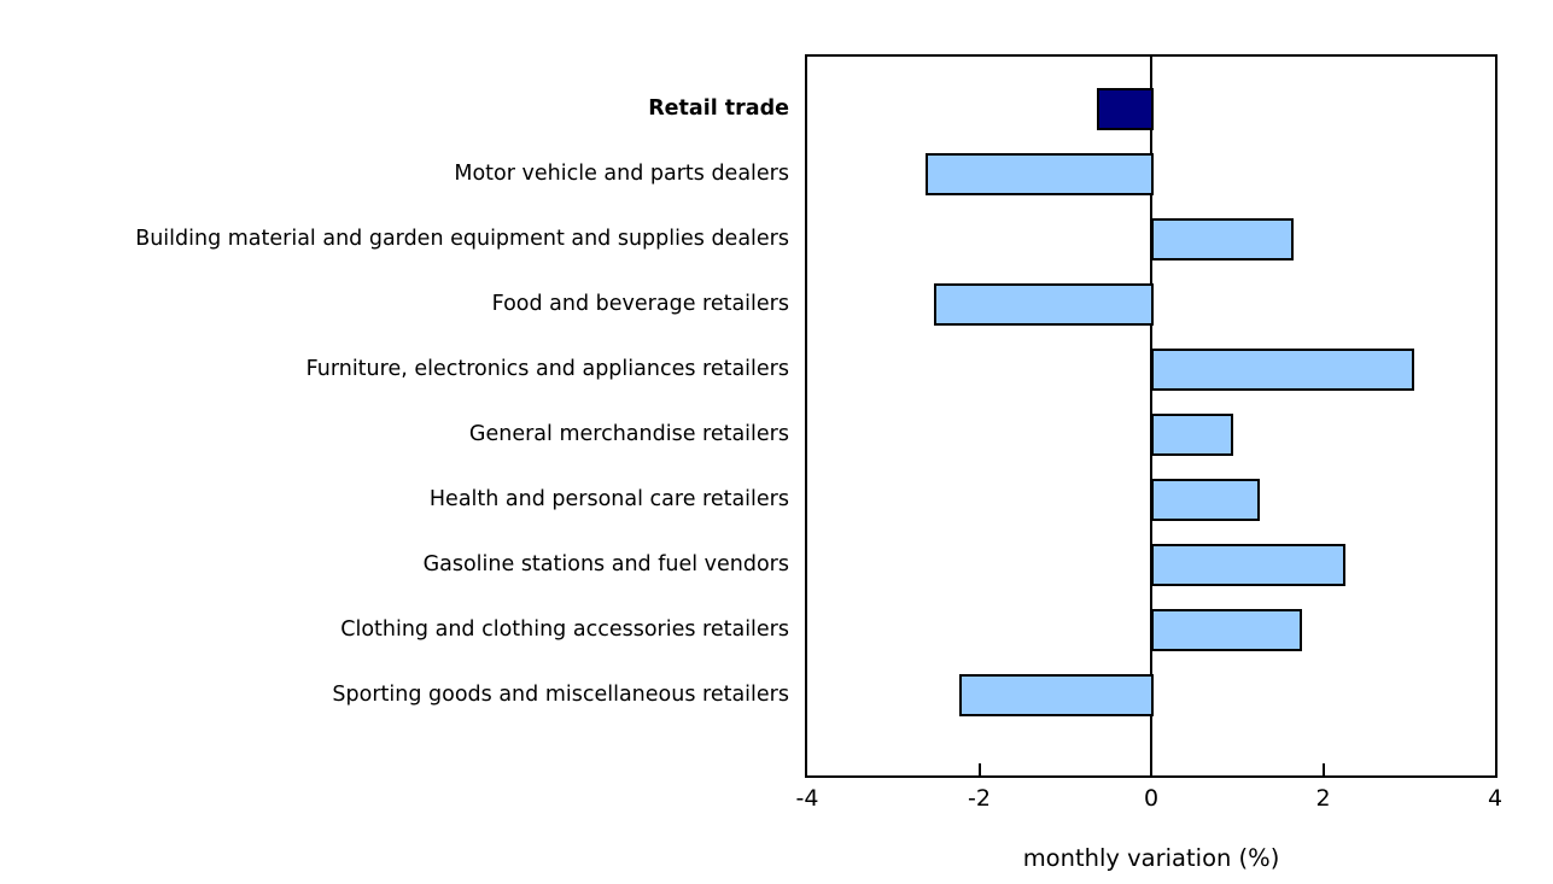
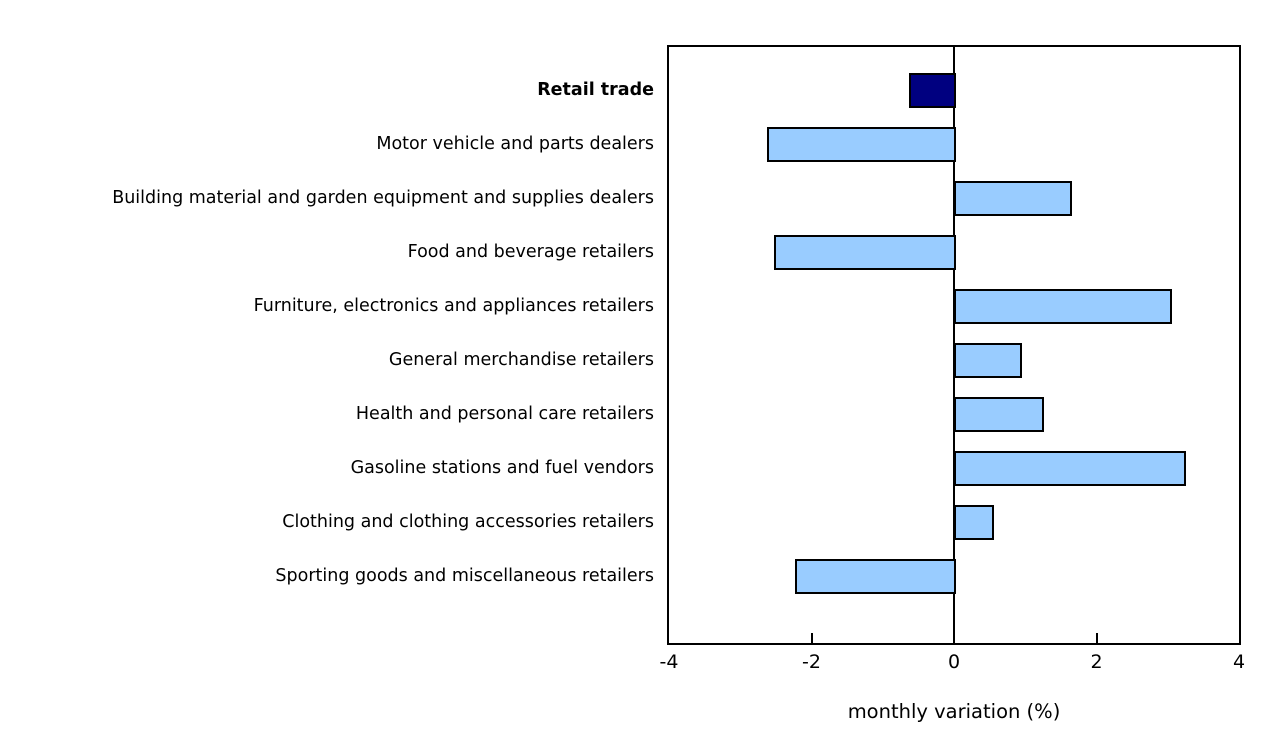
Gasoline stations and fuel vendors: 2.2 -> 3.2
Clothing and clothing accessories retailers: 1.7 -> 0.5
